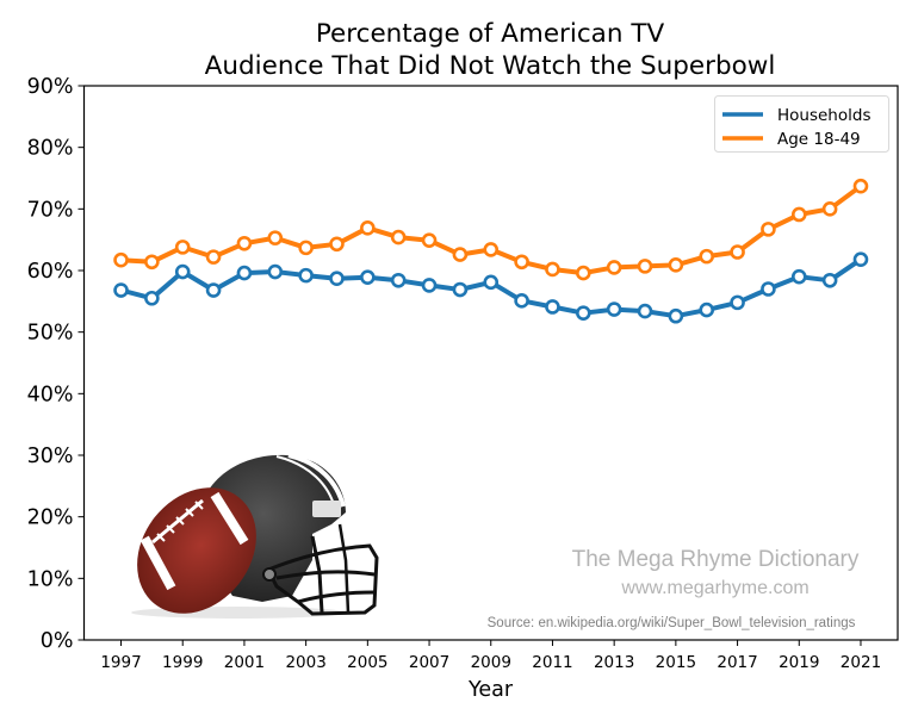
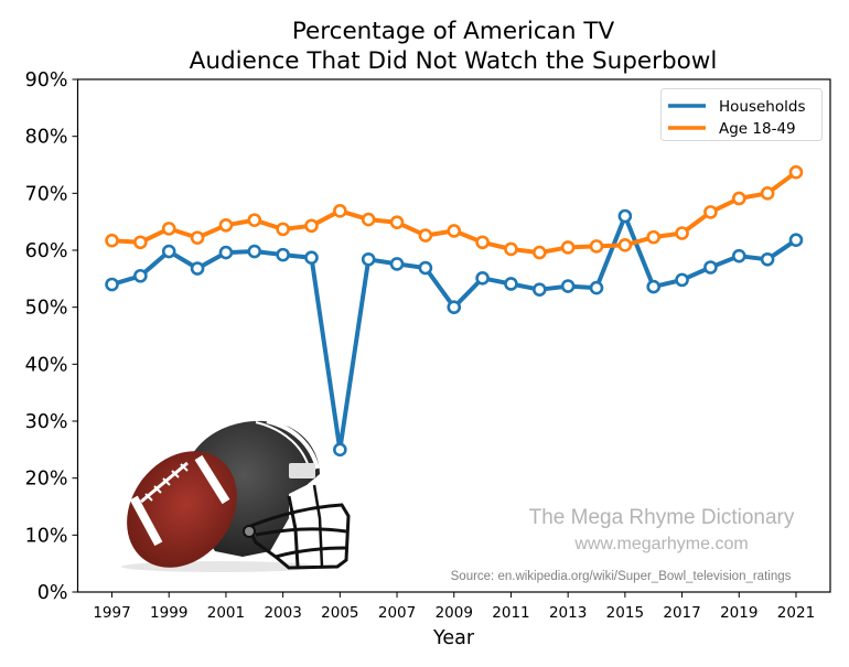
Households/1997: 57% -> 54%
Households/2005: 59% -> 25%
Households/2009: 58% -> 50%
Households/2015: 53% -> 66%
